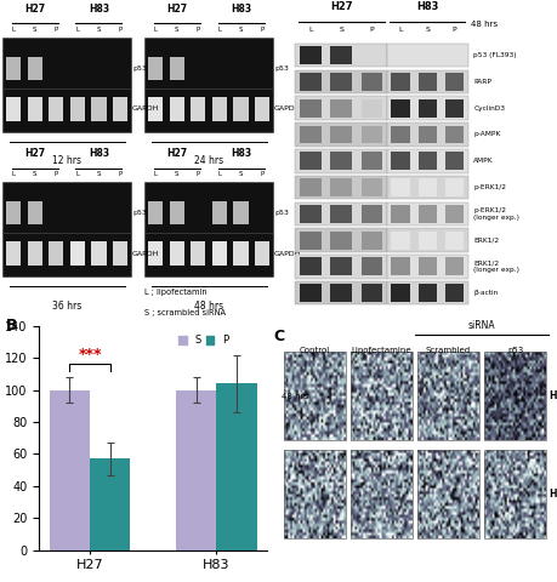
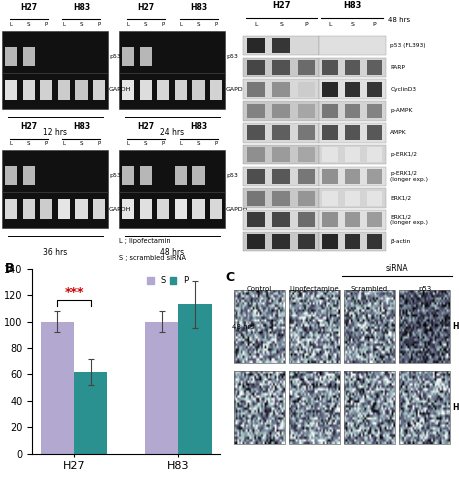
P/H27: 57 -> 62
P/H83: 104 -> 113
